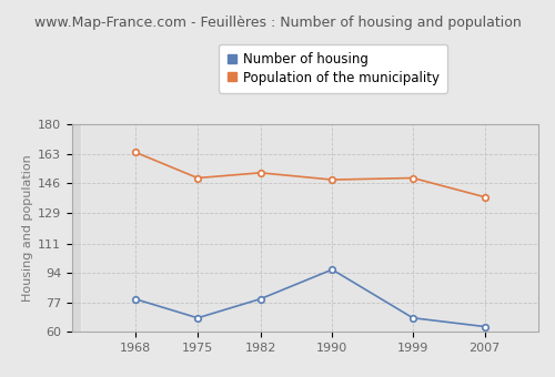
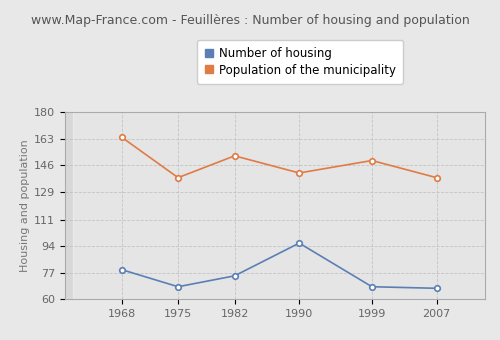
Population of the municipality/1975: 149 -> 138
Number of housing/1982: 79 -> 75
Population of the municipality/1990: 148 -> 141
Number of housing/2007: 63 -> 67
